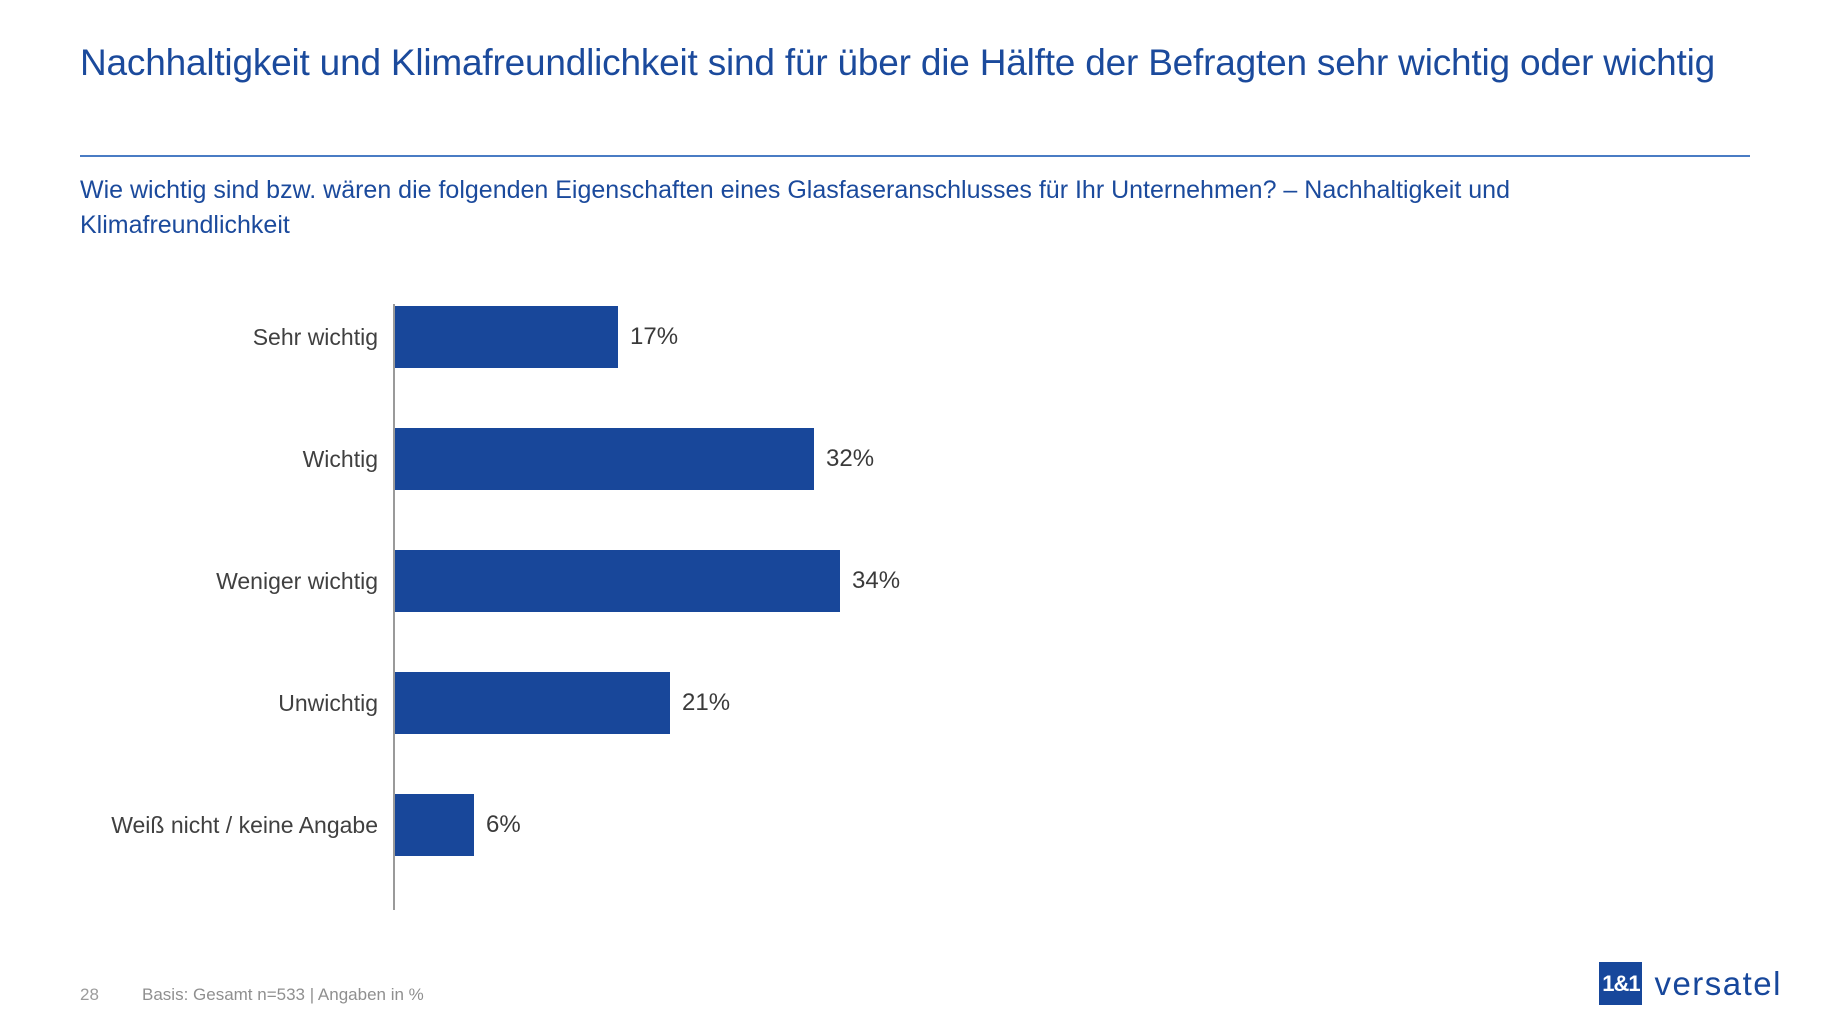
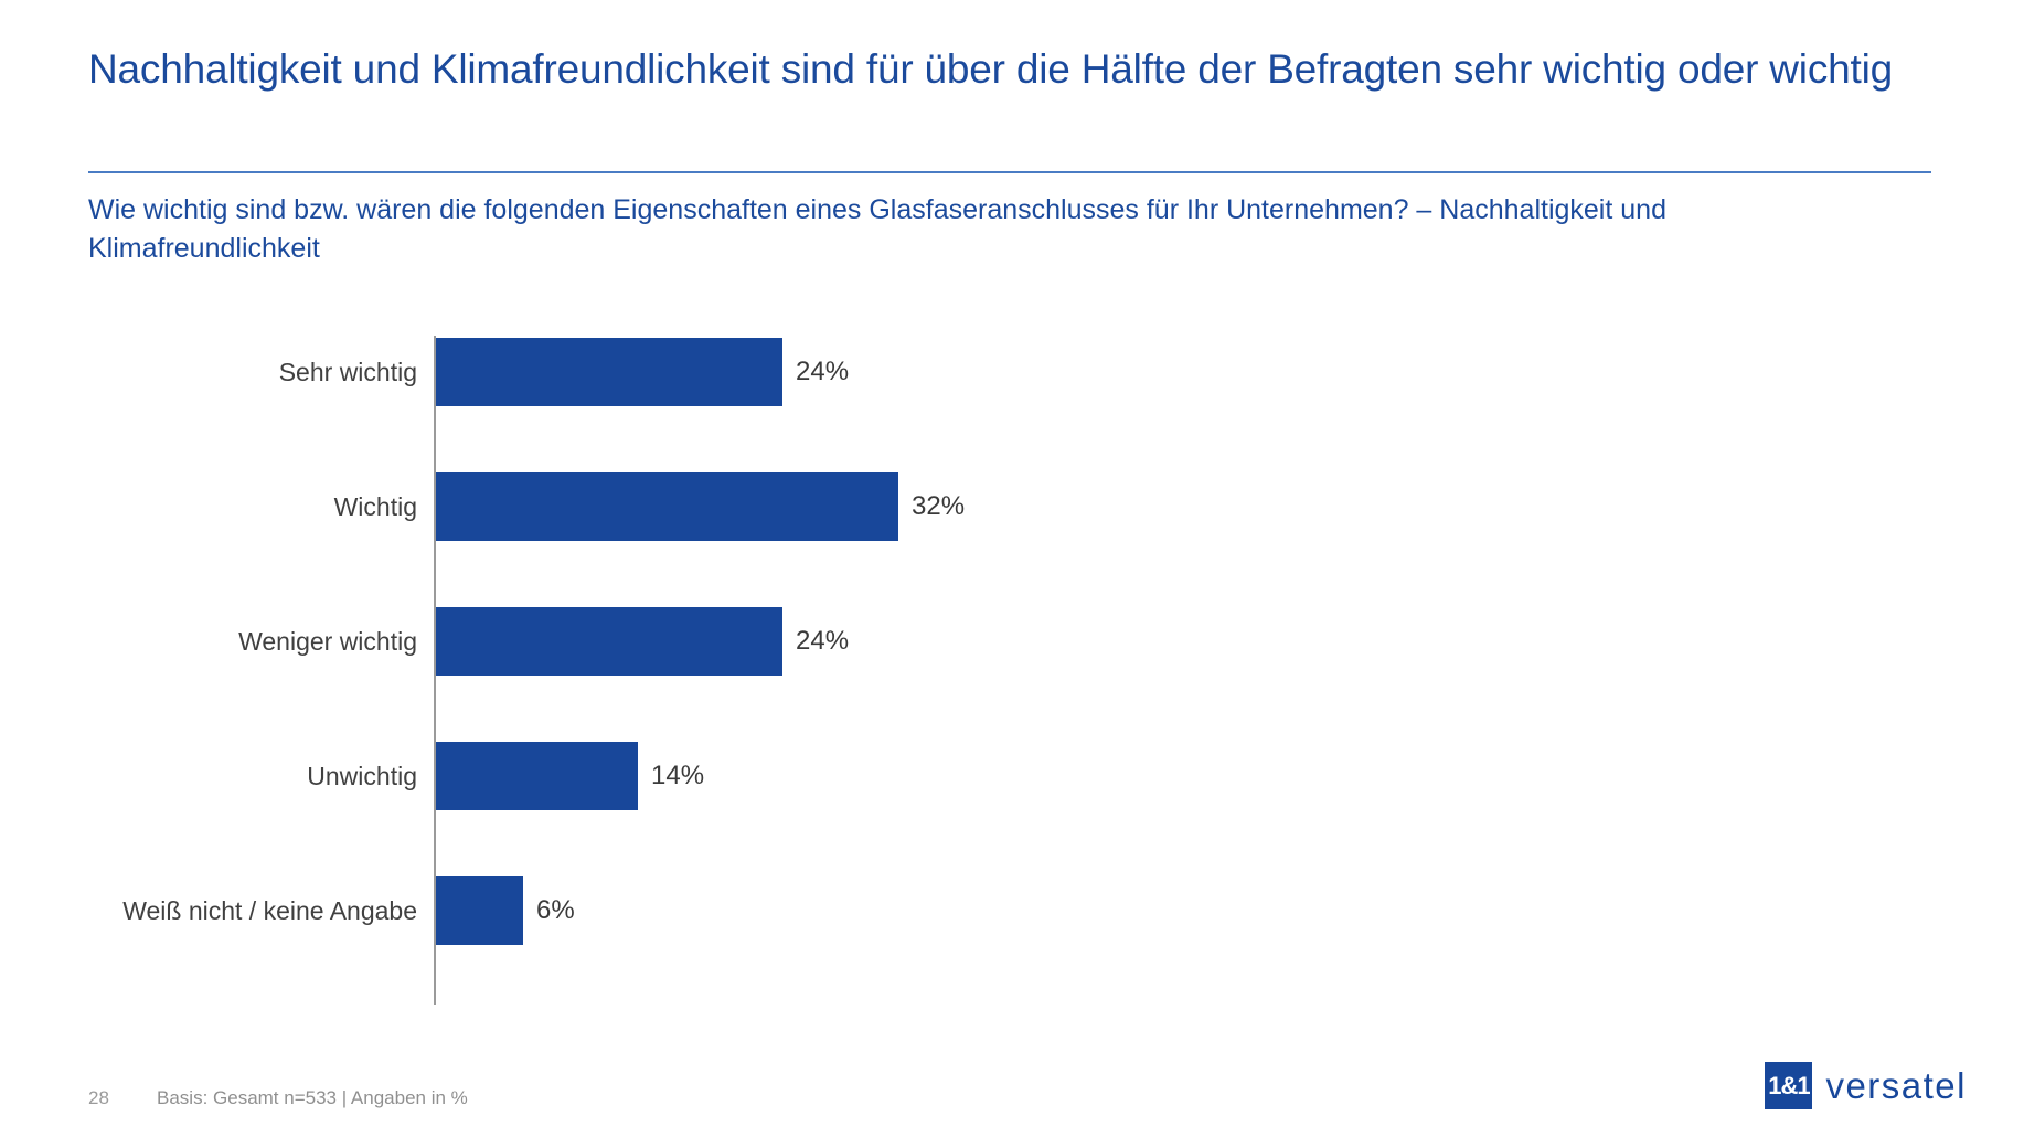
Sehr wichtig: 17% -> 24%
Weniger wichtig: 34% -> 24%
Unwichtig: 21% -> 14%
